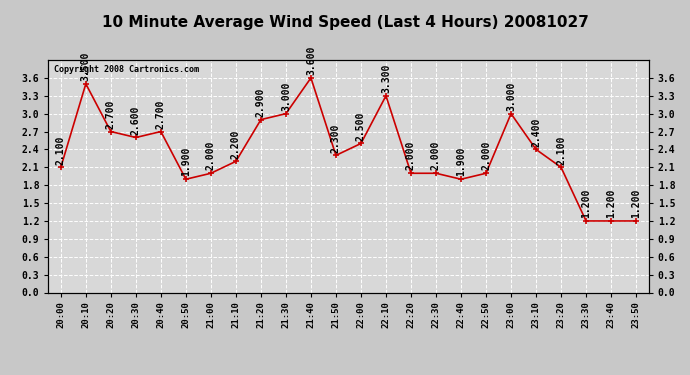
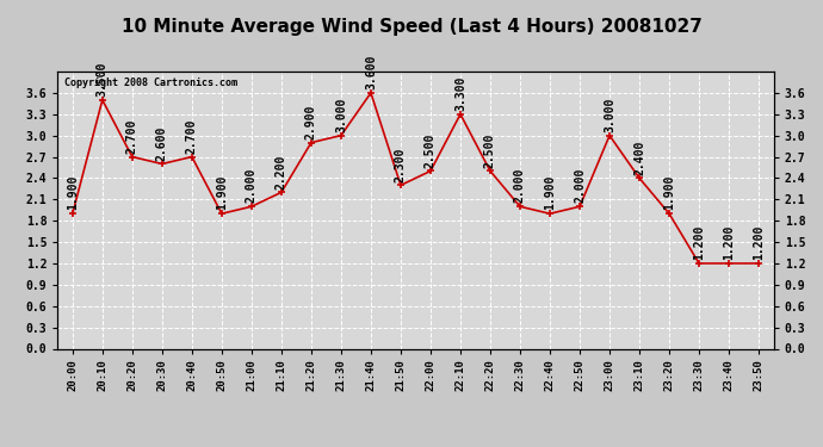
20:00: 2.100 -> 1.900
22:20: 2.000 -> 2.500
23:20: 2.100 -> 1.900
